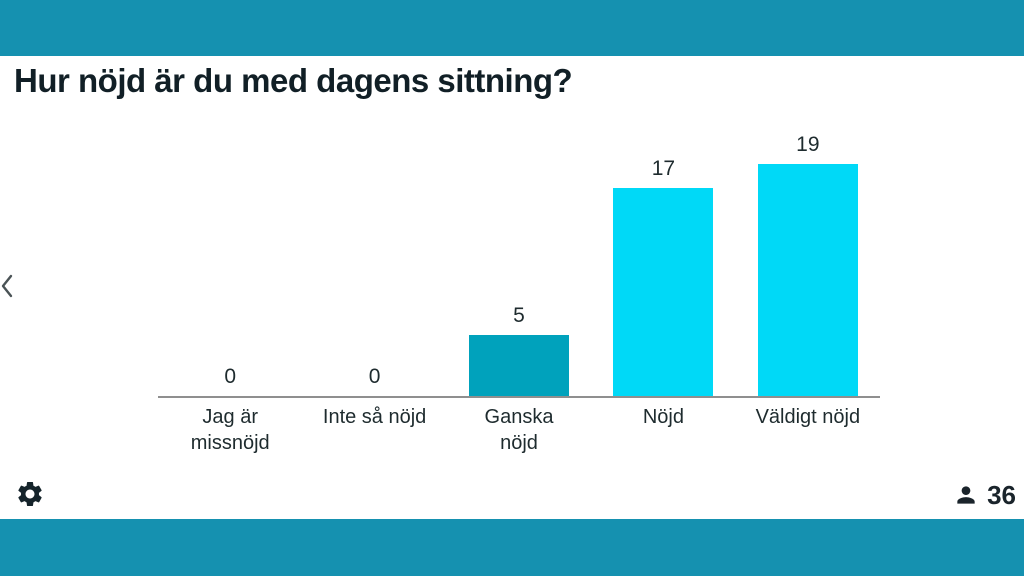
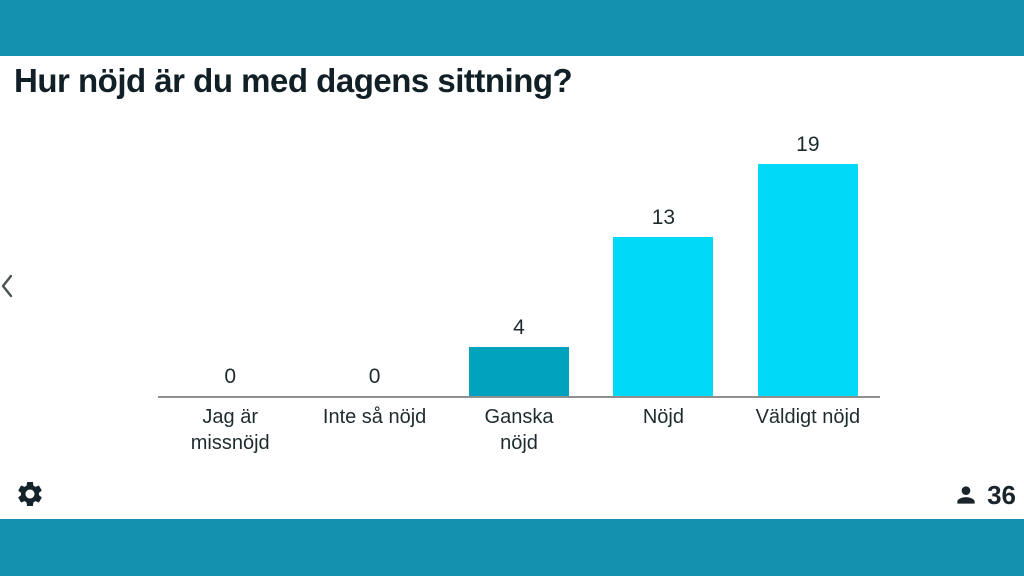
Ganska nöjd: 5 -> 4
Nöjd: 17 -> 13
